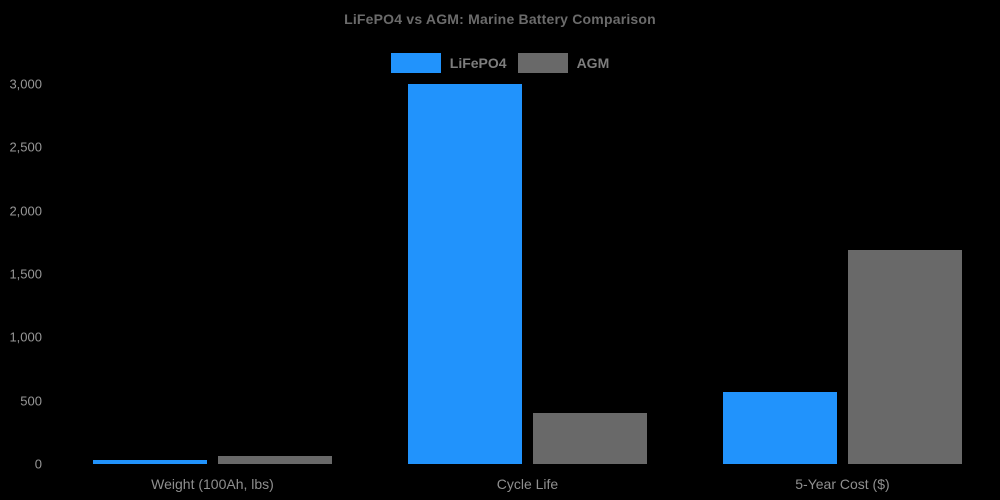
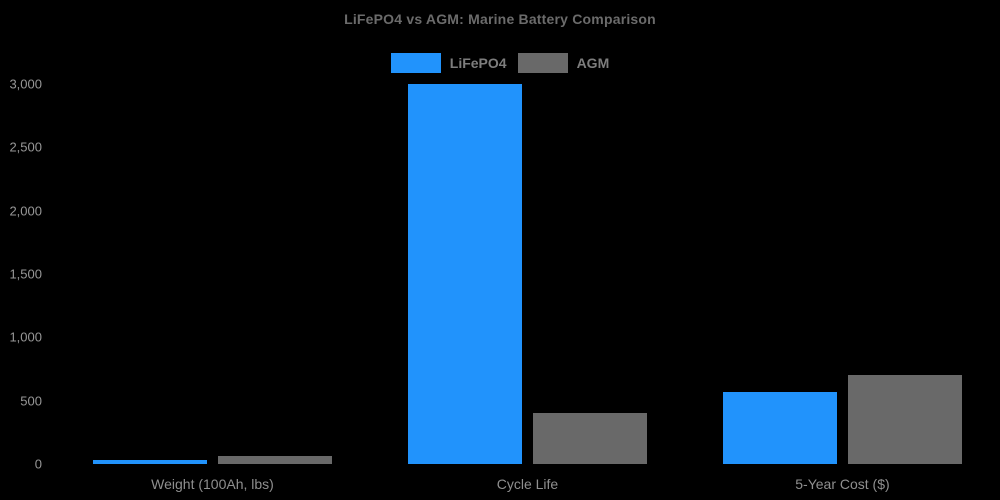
AGM/5-Year Cost ($): 1690 -> 700
